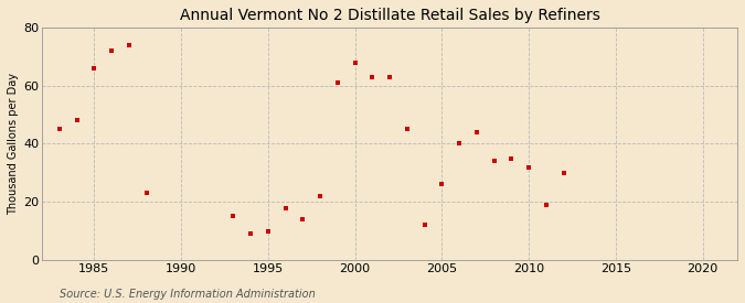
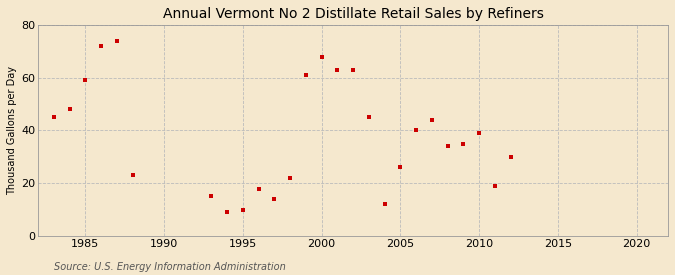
1985: 66 -> 59
2010: 32 -> 39
